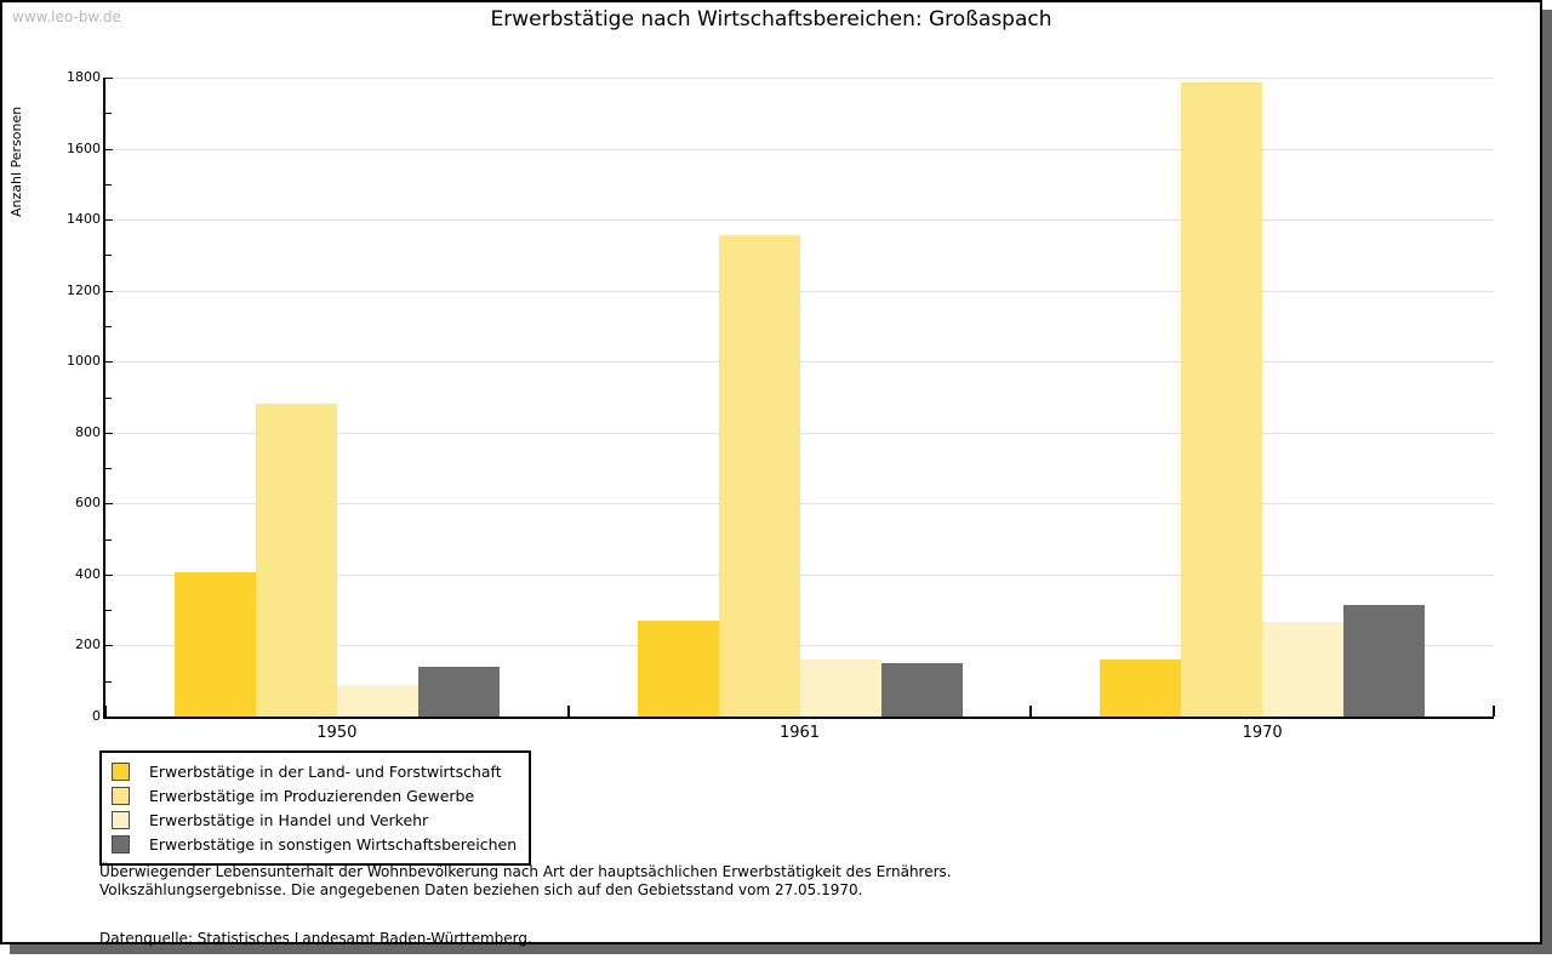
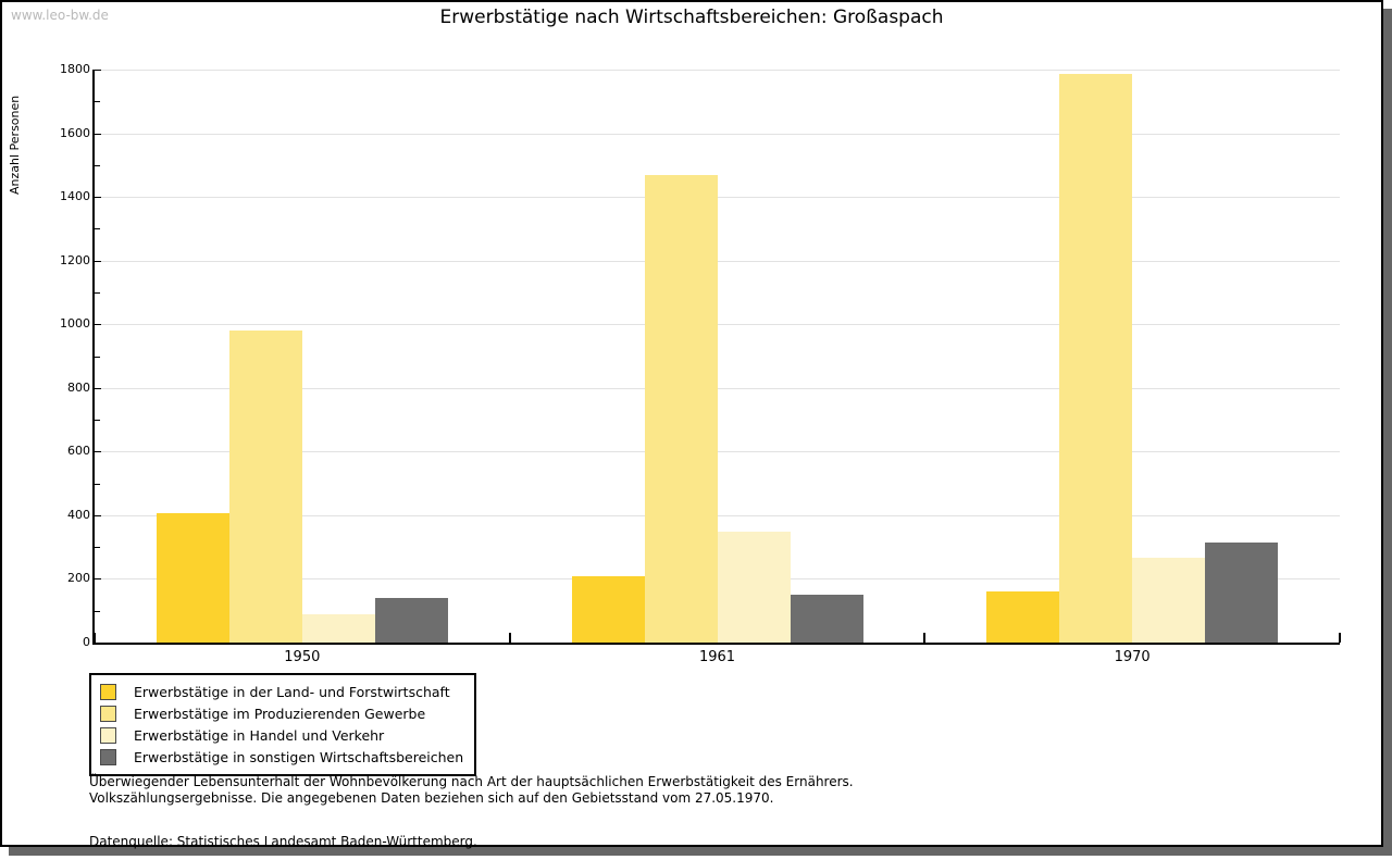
Erwerbstätige im Produzierenden Gewerbe/1950: 880 -> 980
Erwerbstätige in der Land- und Forstwirtschaft/1961: 270 -> 210
Erwerbstätige im Produzierenden Gewerbe/1961: 1360 -> 1470
Erwerbstätige in Handel und Verkehr/1961: 160 -> 350
